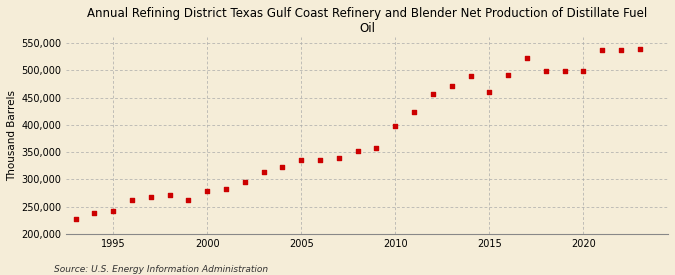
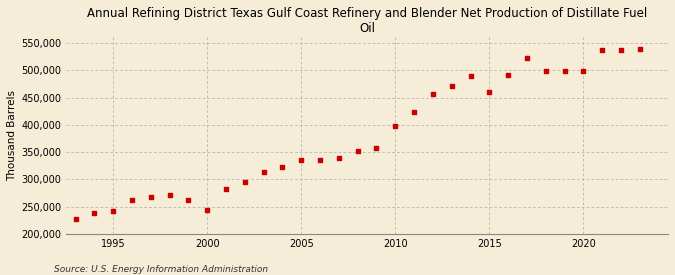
2000: 278,000 -> 244,000
